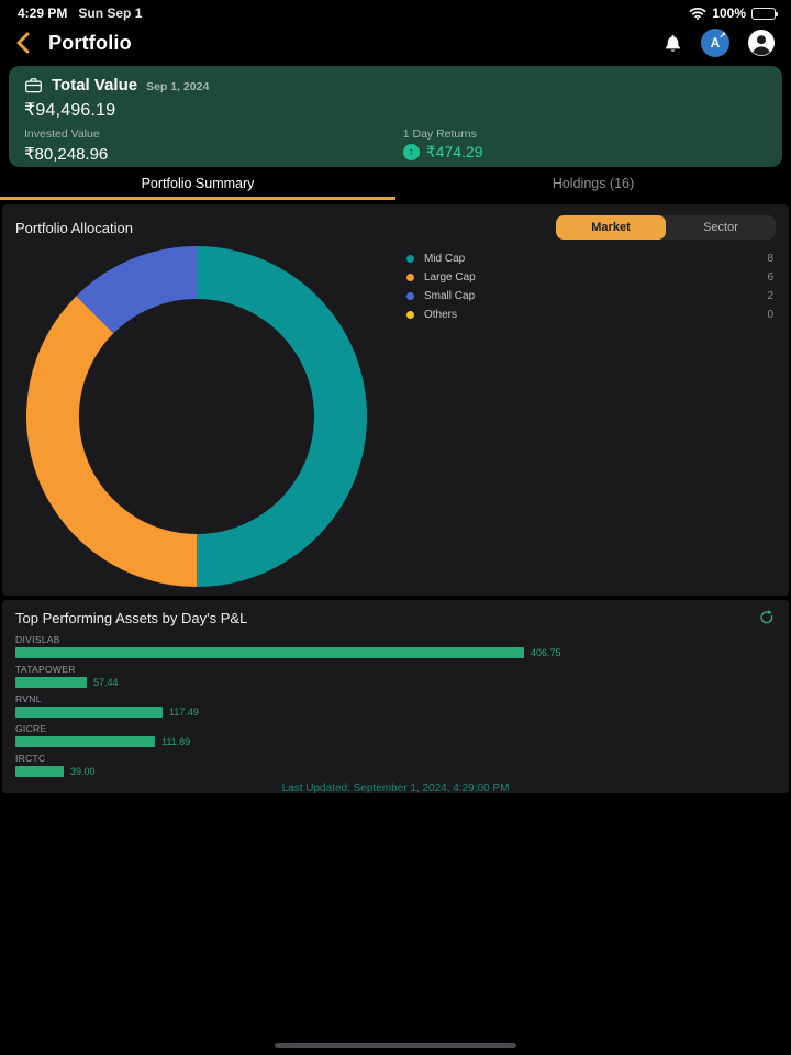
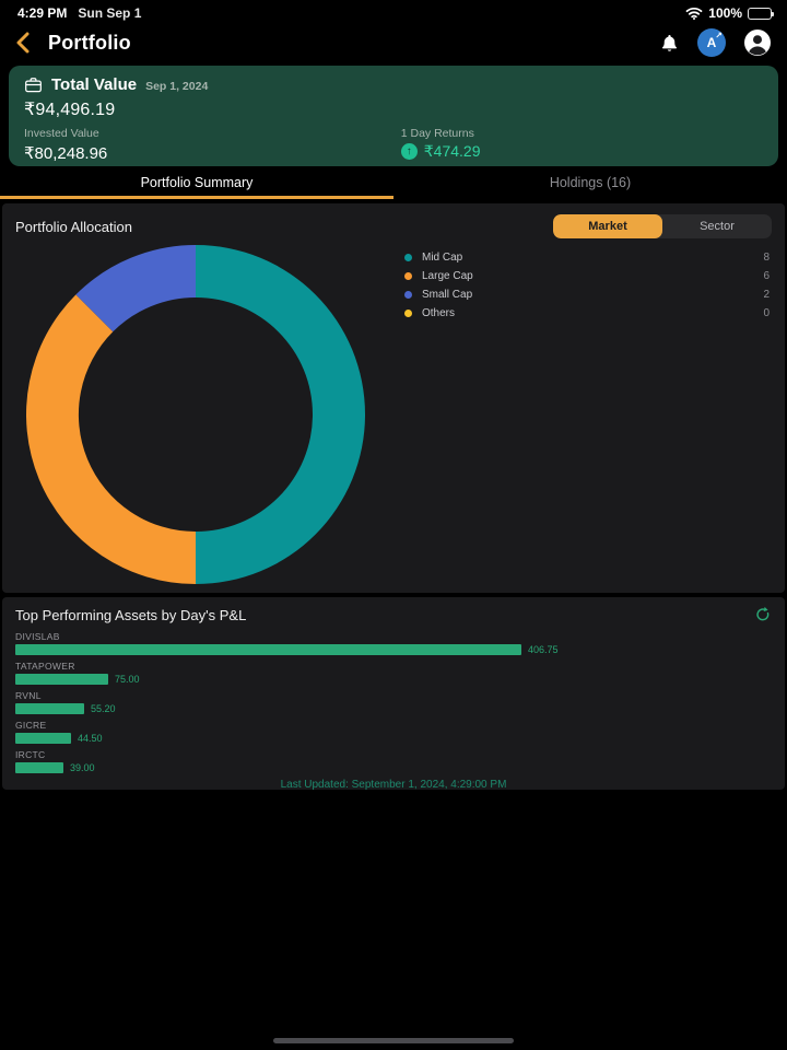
Top Performing Assets by Day's P&L/TATAPOWER: 57.44 -> 75.00
Top Performing Assets by Day's P&L/RVNL: 117.49 -> 55.20
Top Performing Assets by Day's P&L/GICRE: 111.89 -> 44.50
